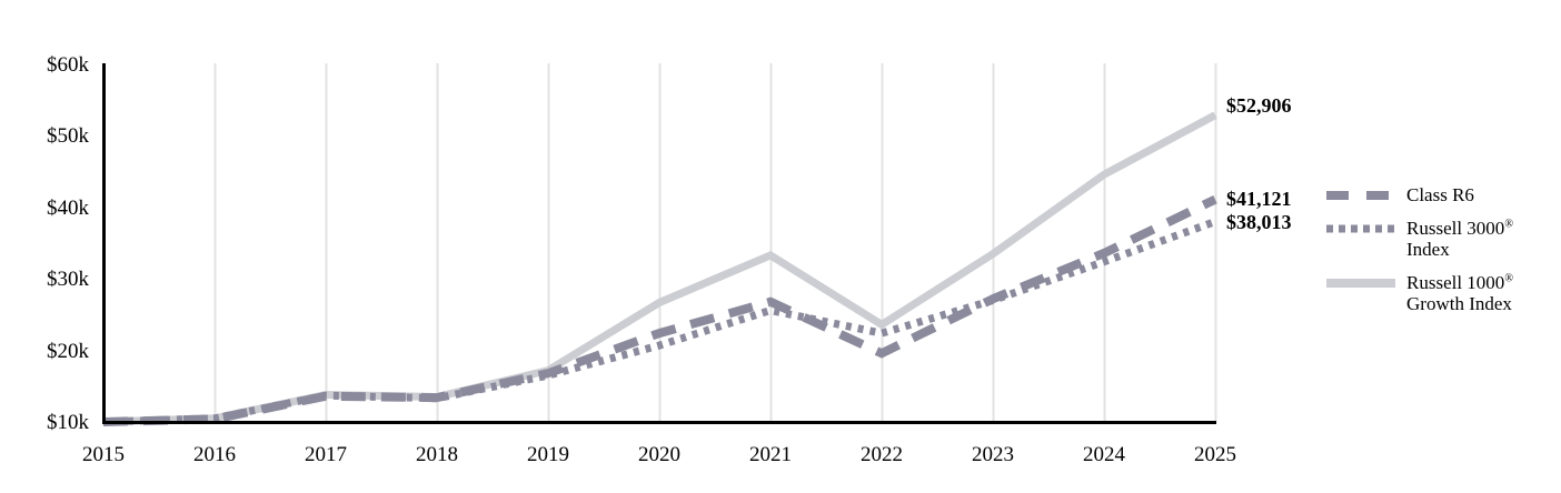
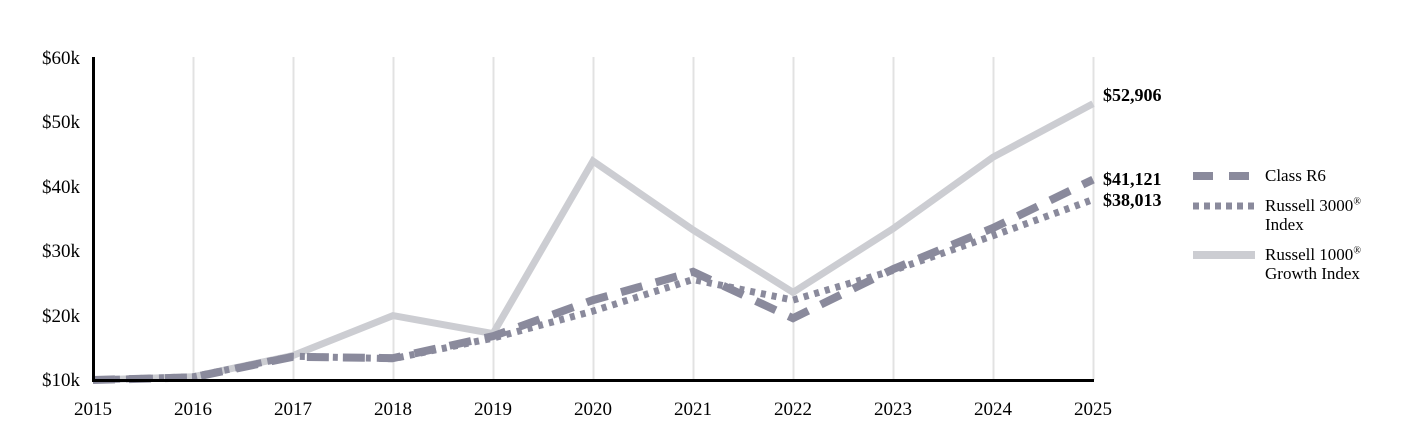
Russell 1000® Growth Index/2018: $14k -> $20k
Russell 1000® Growth Index/2020: $27k -> $44k
